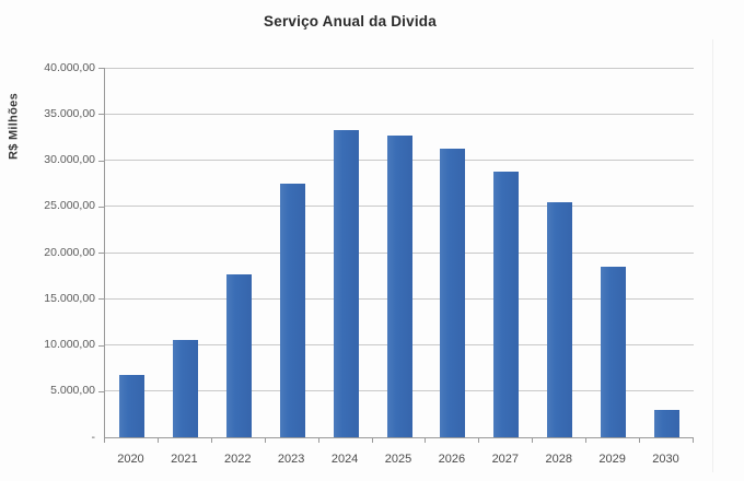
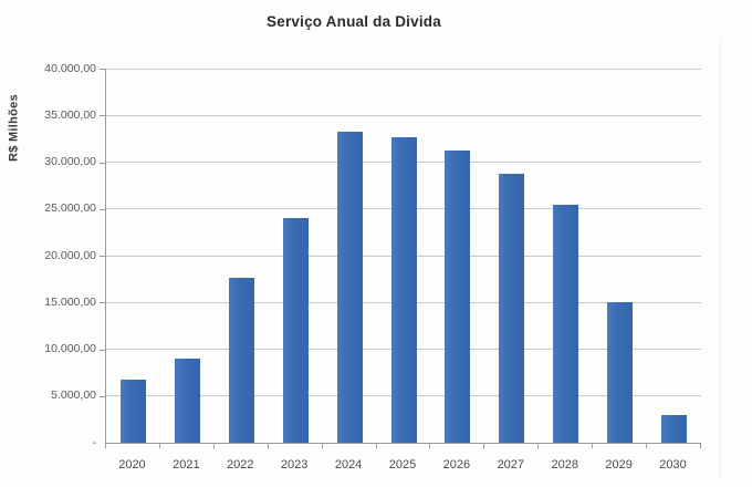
2021: 10000 -> 9000
2023: 28000 -> 24000
2029: 18000 -> 15000
